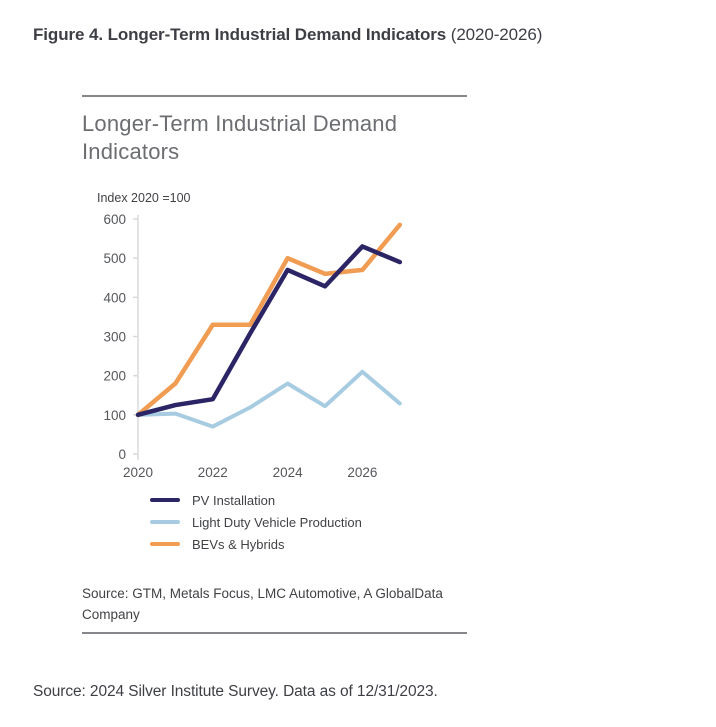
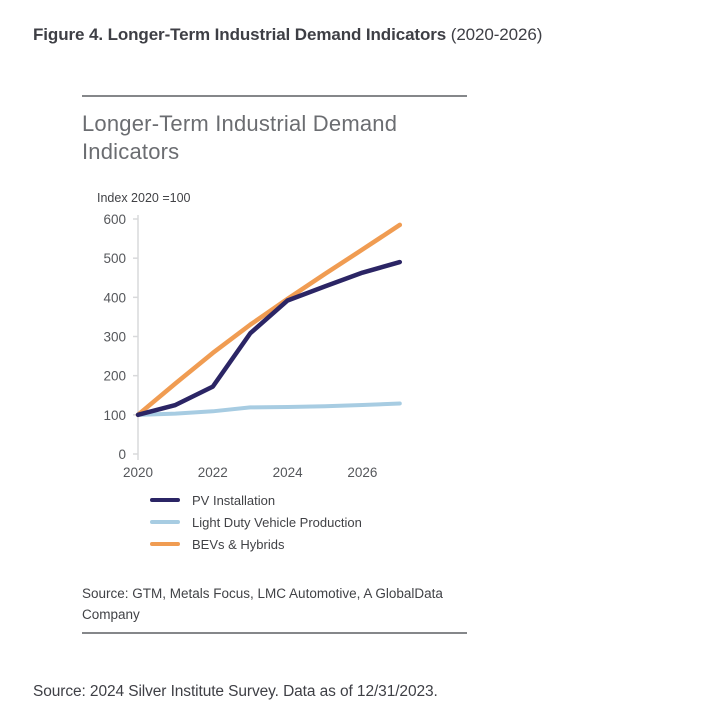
PV Installation/2022: 140 -> 170
Light Duty Vehicle Production/2022: 70 -> 110
BEVs & Hybrids/2022: 330 -> 260
PV Installation/2024: 470 -> 390
Light Duty Vehicle Production/2024: 180 -> 120
BEVs & Hybrids/2024: 500 -> 400
PV Installation/2026: 530 -> 460
Light Duty Vehicle Production/2026: 210 -> 120
BEVs & Hybrids/2026: 470 -> 520
